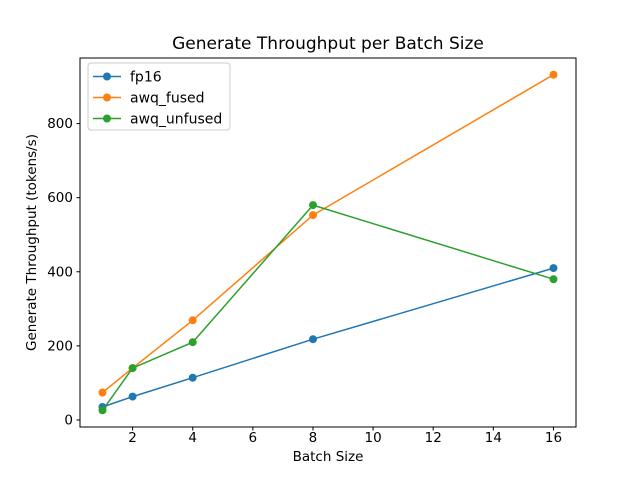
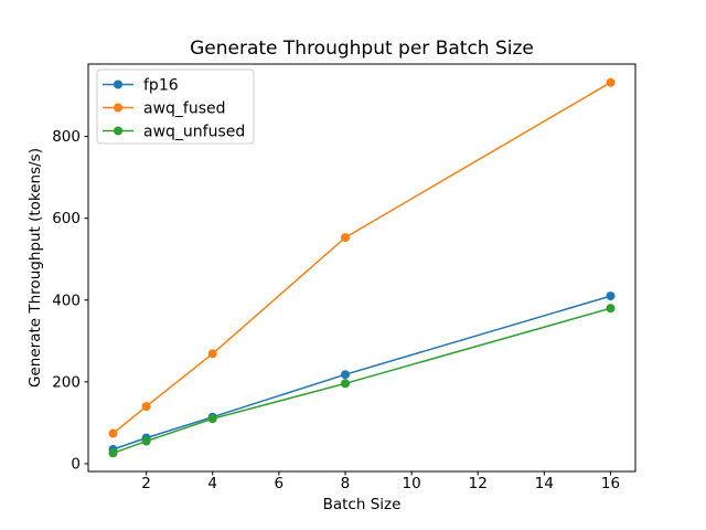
awq_unfused/2: 140 -> 60
awq_unfused/4: 210 -> 110
awq_unfused/8: 580 -> 200
